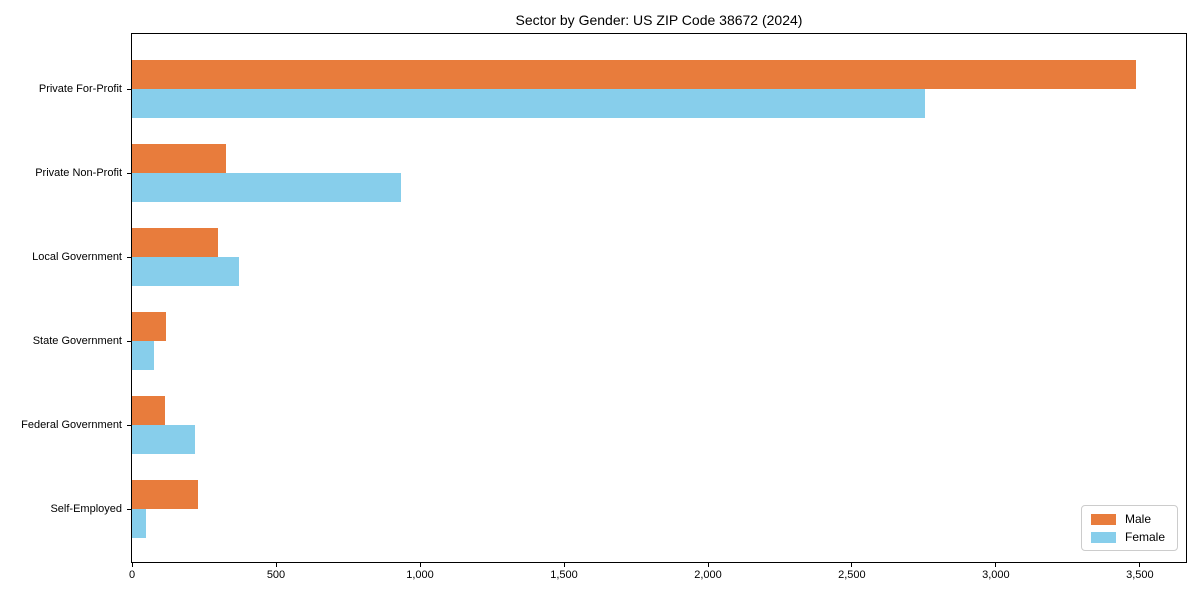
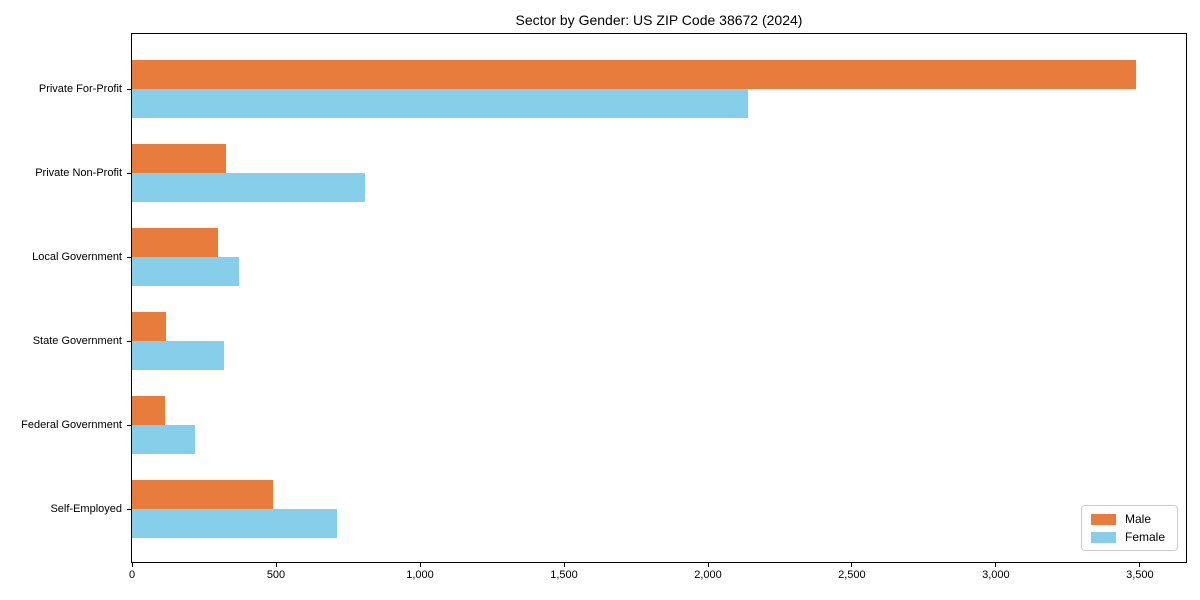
Female/Private For-Profit: 2760 -> 2140
Female/Private Non-Profit: 940 -> 810
Female/State Government: 80 -> 320
Male/Self-Employed: 230 -> 490
Female/Self-Employed: 50 -> 710
